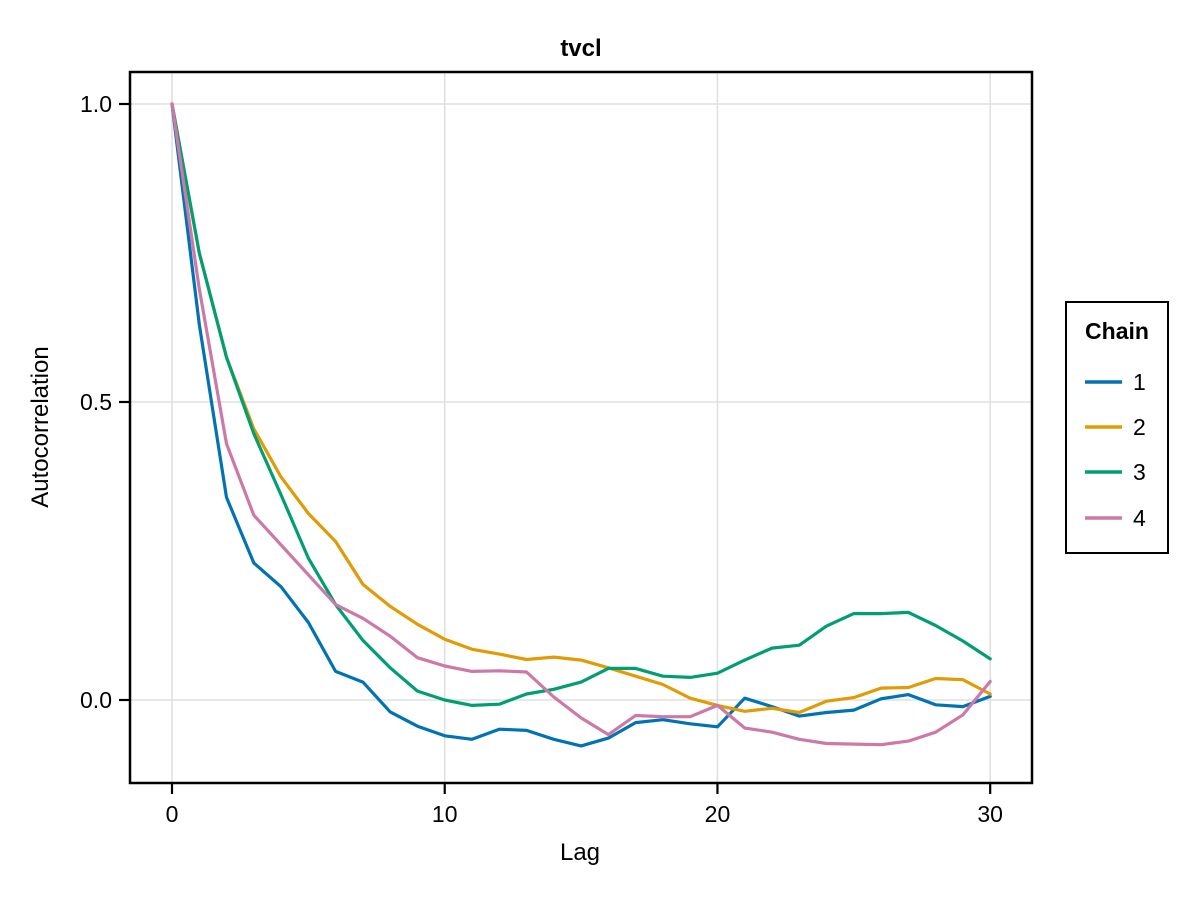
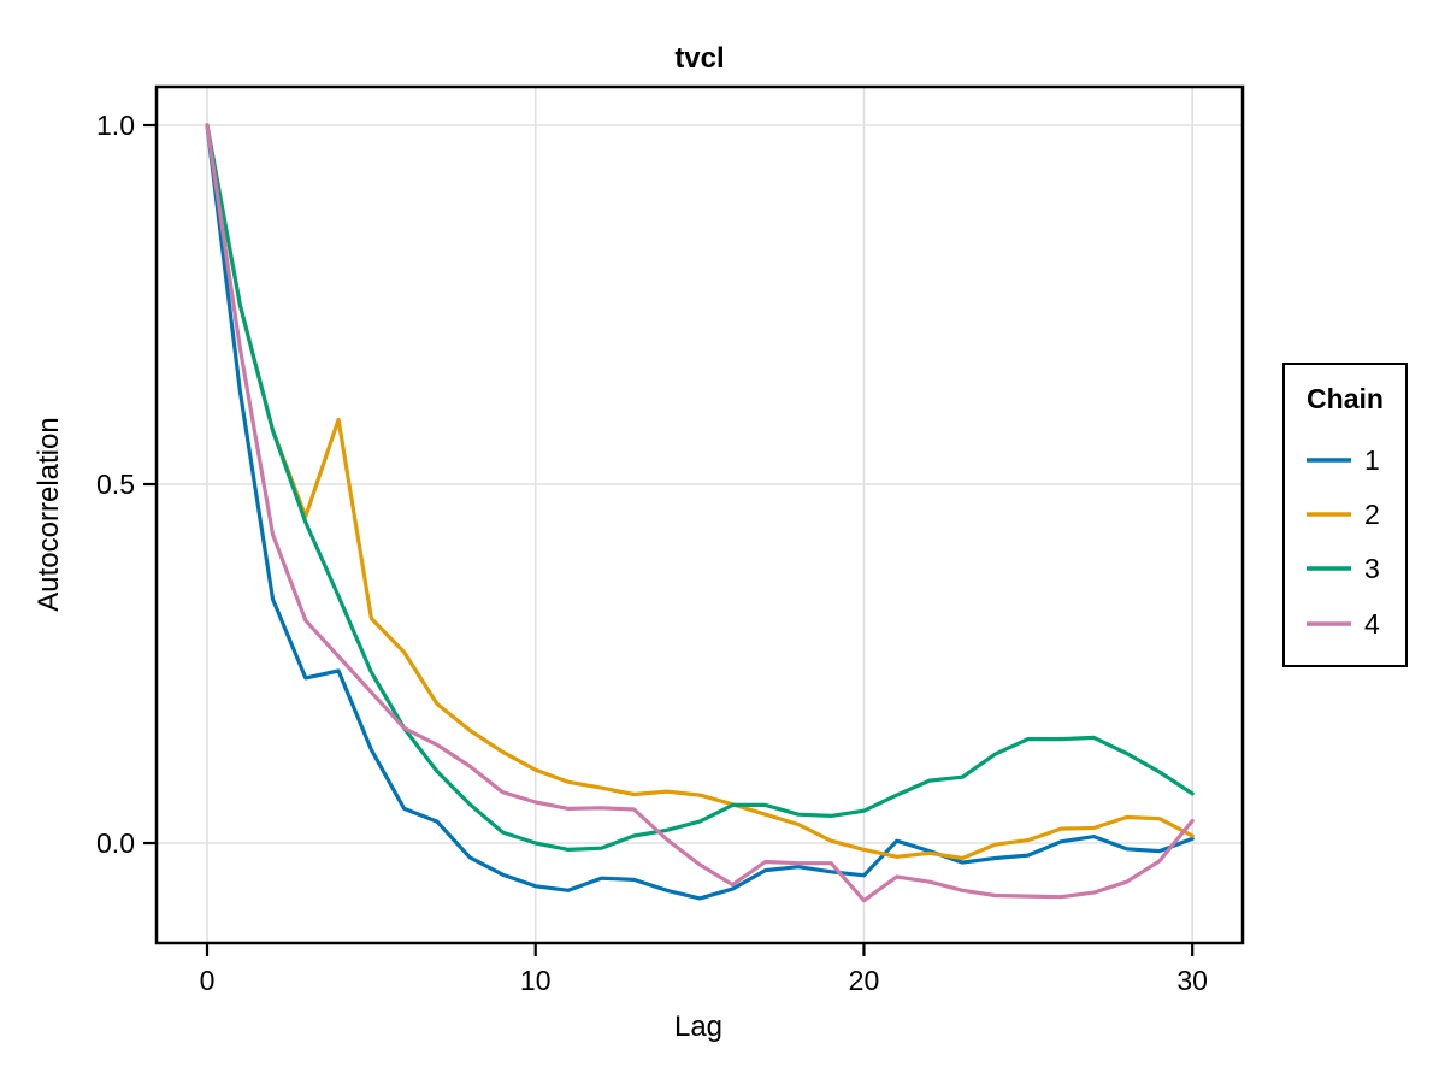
1/4: 0.19 -> 0.24
2/4: 0.37 -> 0.59
4/20: -0.01 -> -0.08
